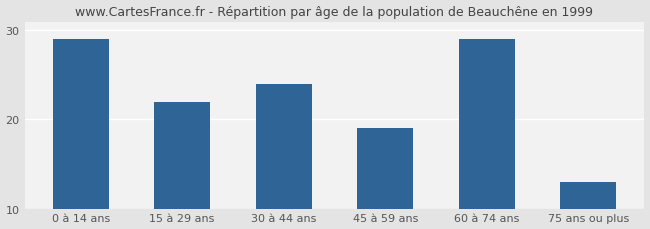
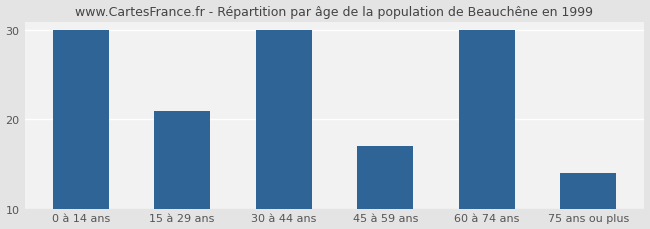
0 à 14 ans: 29 -> 30
15 à 29 ans: 22 -> 21
30 à 44 ans: 24 -> 30
45 à 59 ans: 19 -> 17
60 à 74 ans: 29 -> 30
75 ans ou plus: 13 -> 14
